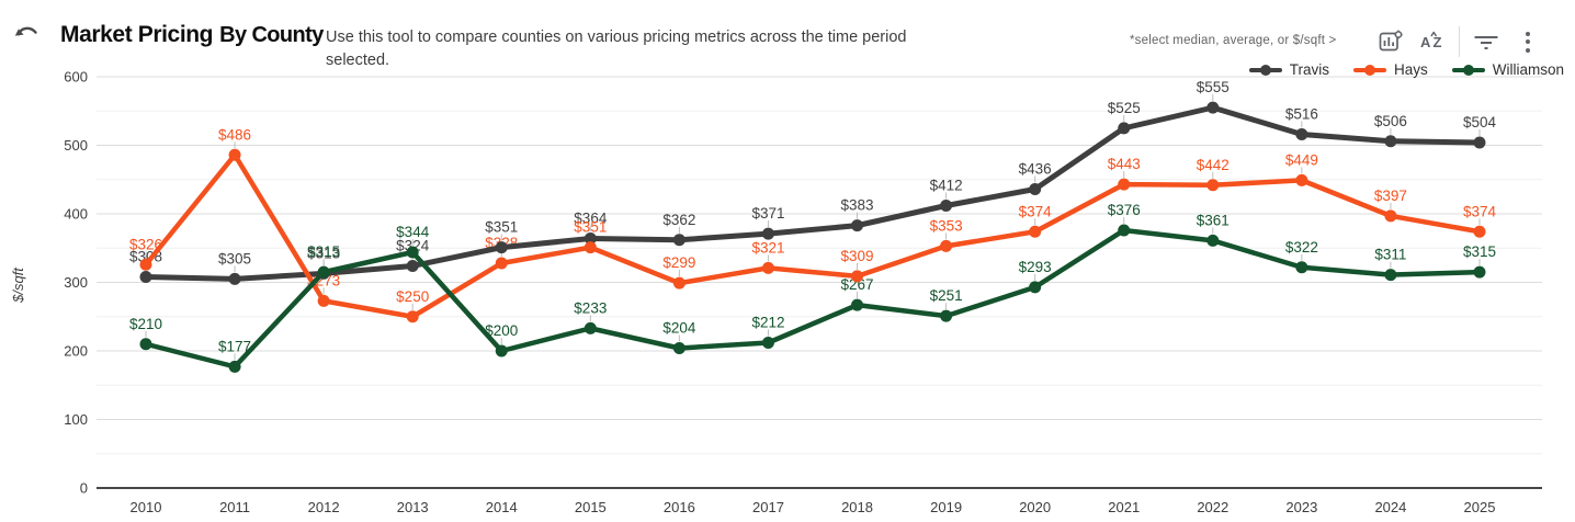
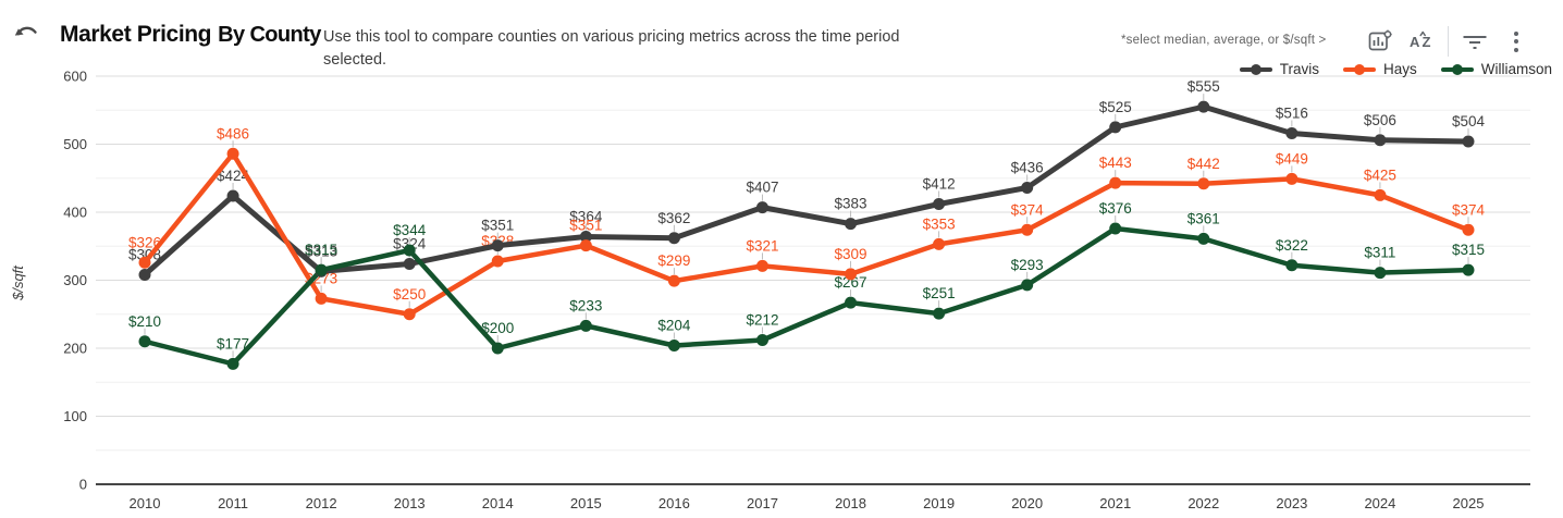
Travis/2011: $305 -> $424
Travis/2017: $371 -> $407
Hays/2024: $397 -> $425
